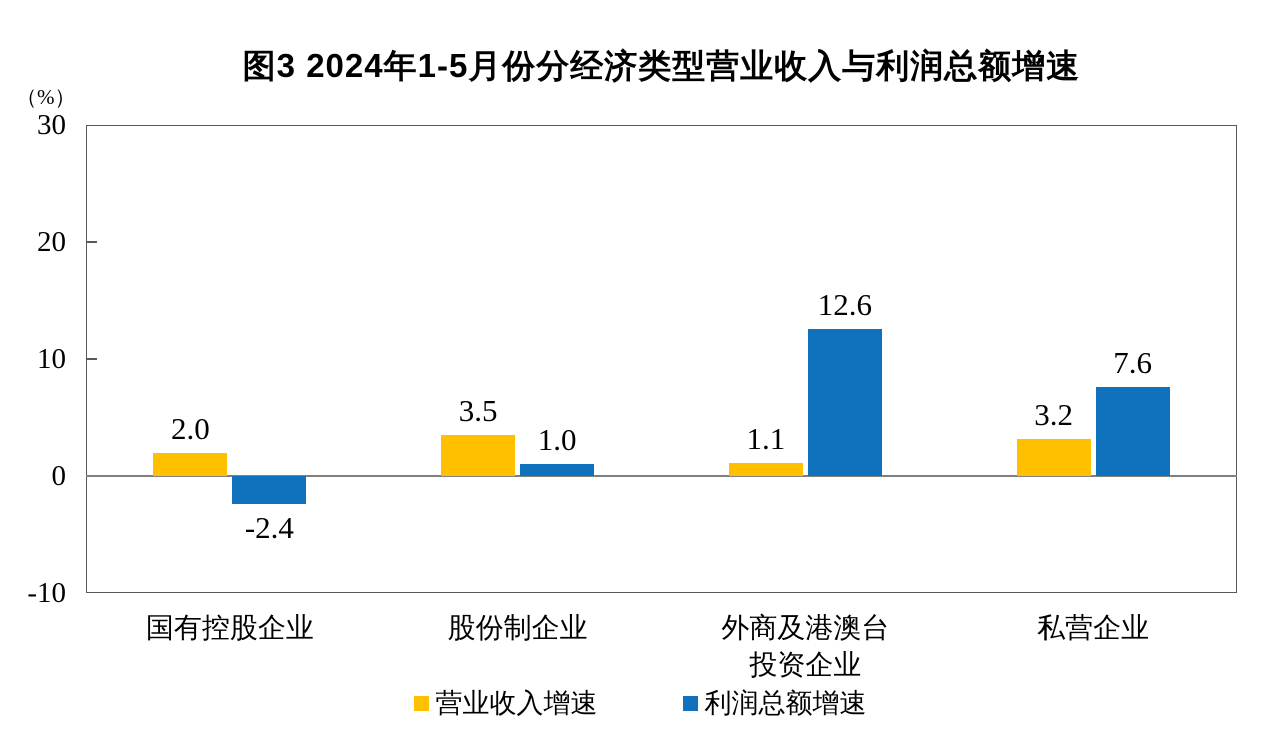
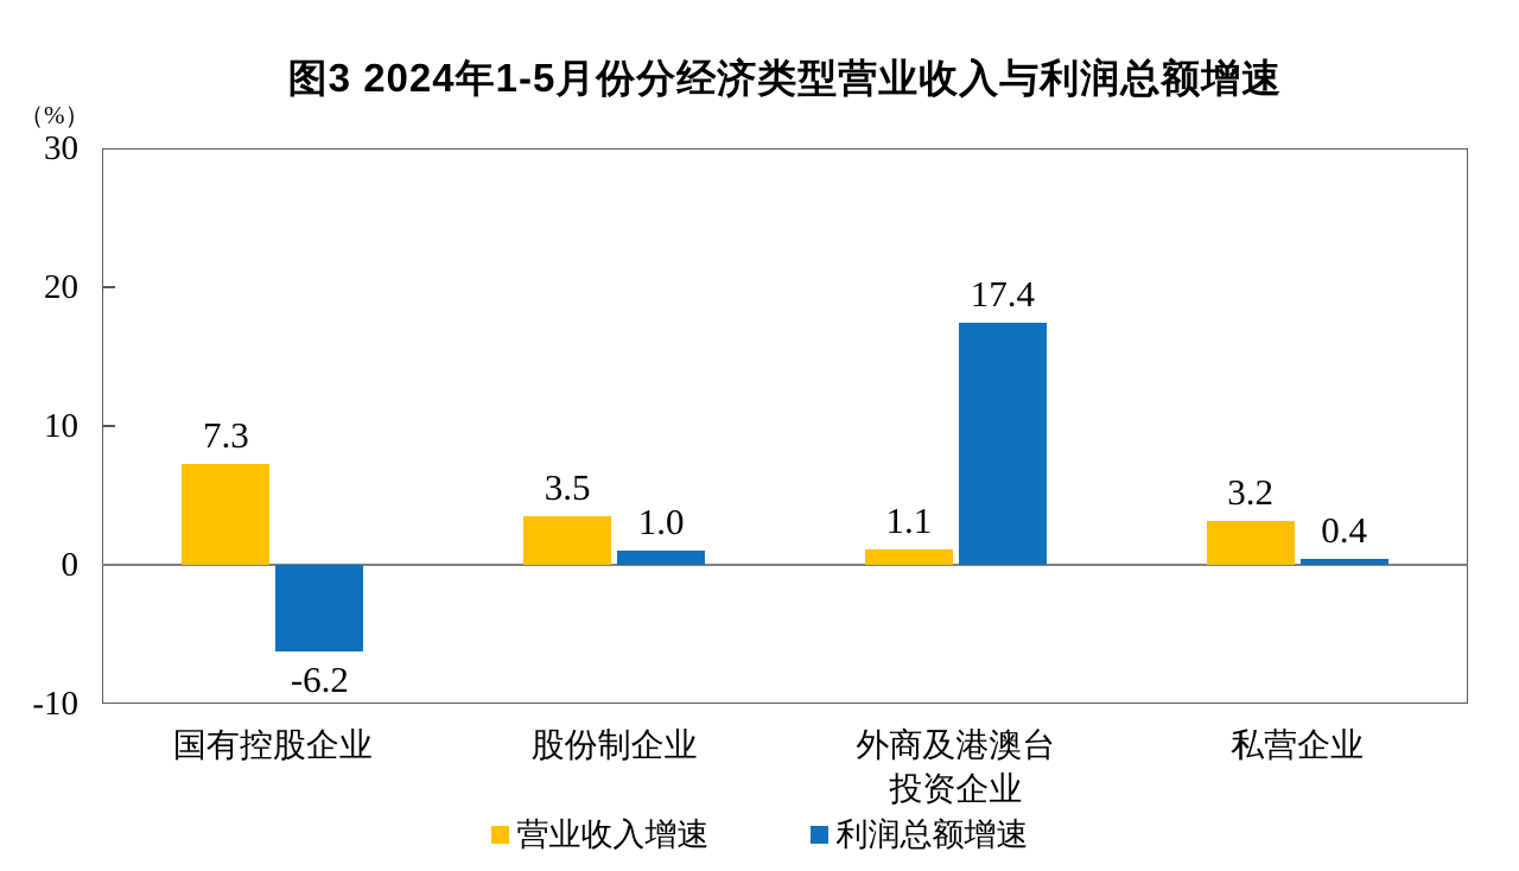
营业收入增速/国有控股企业: 2.0 -> 7.3
利润总额增速/国有控股企业: -2.4 -> -6.2
利润总额增速/外商及港澳台 投资企业: 12.6 -> 17.4
利润总额增速/私营企业: 7.6 -> 0.4
